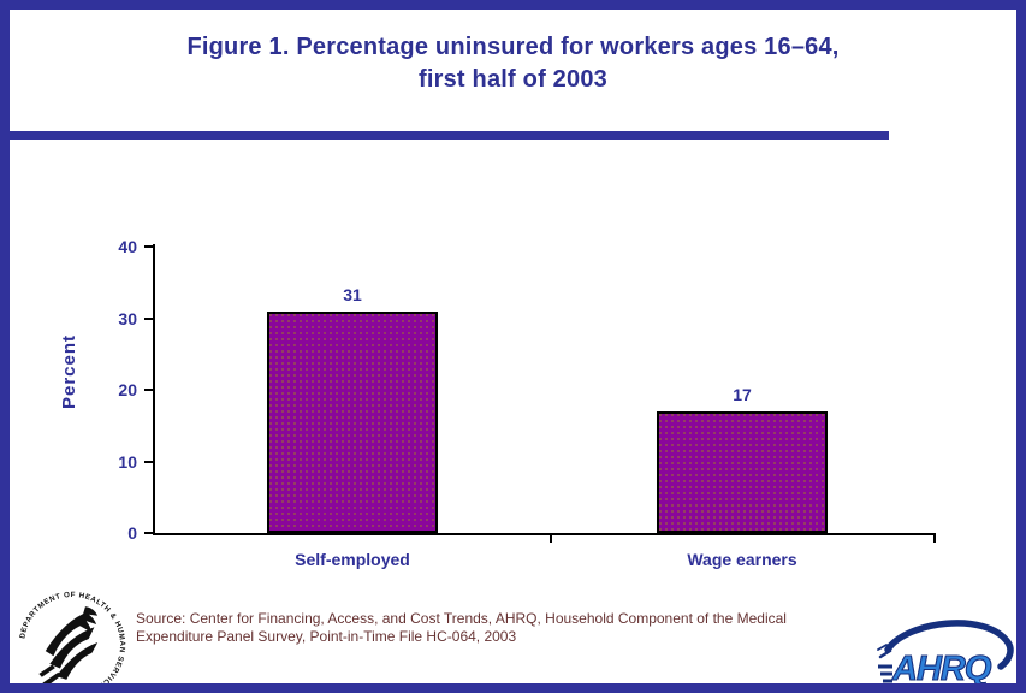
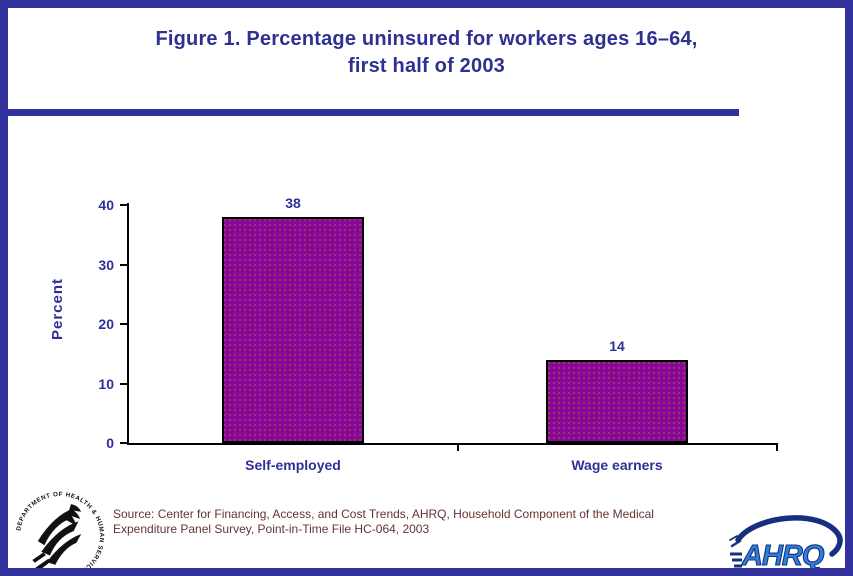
Self-employed: 31 -> 38
Wage earners: 17 -> 14
